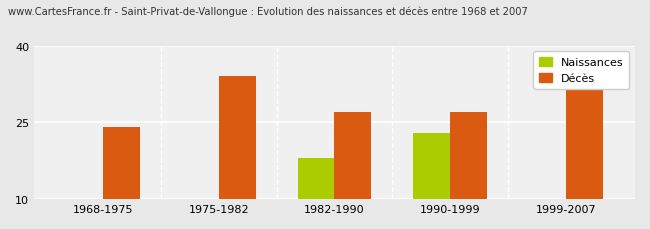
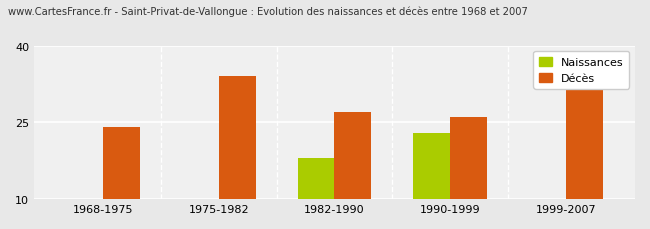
Décès/1990-1999: 27 -> 26
